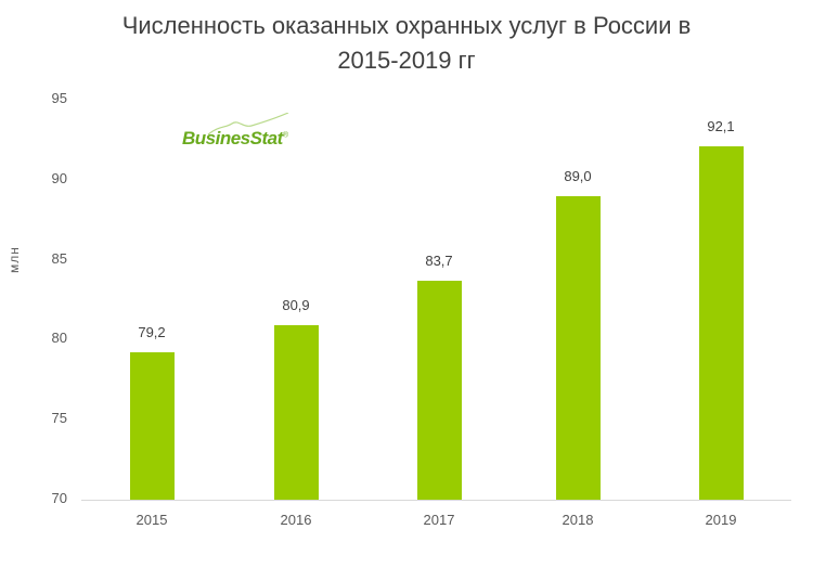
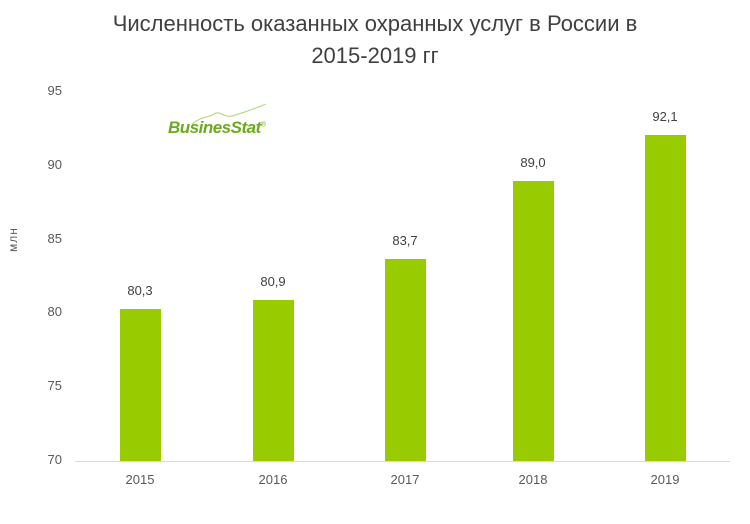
2015: 79,2 -> 80,3
